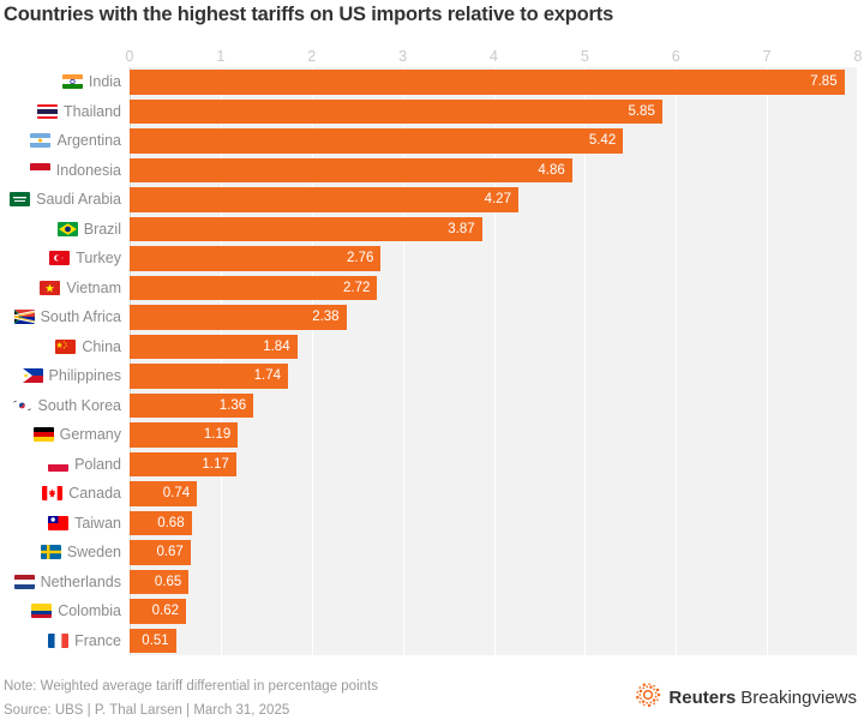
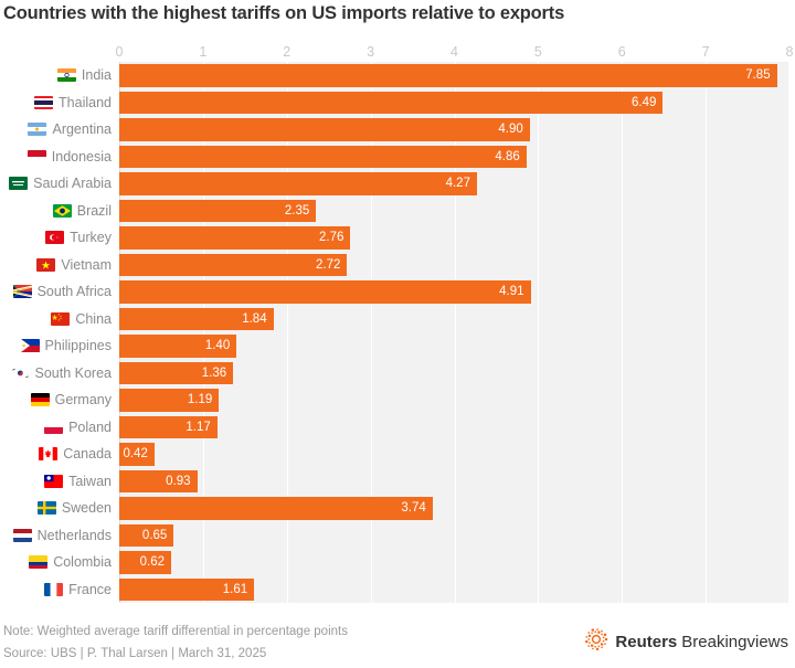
Thailand: 5.85 -> 6.49
Argentina: 5.42 -> 4.90
Brazil: 3.87 -> 2.35
South Africa: 2.38 -> 4.91
Philippines: 1.74 -> 1.40
Canada: 0.74 -> 0.42
Taiwan: 0.68 -> 0.93
Sweden: 0.67 -> 3.74
France: 0.51 -> 1.61
